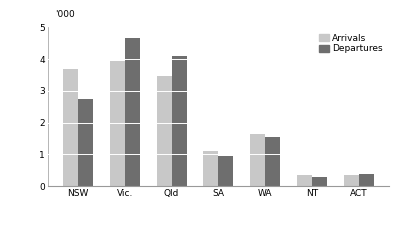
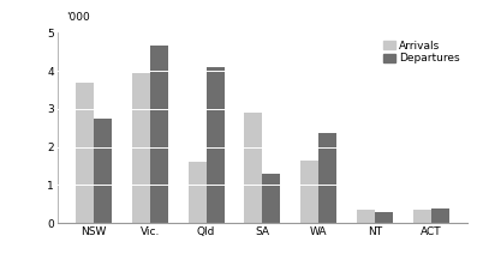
Arrivals/Qld: 3.45 -> 1.60
Arrivals/SA: 1.10 -> 2.90
Departures/SA: 0.95 -> 1.30
Departures/WA: 1.55 -> 2.35
